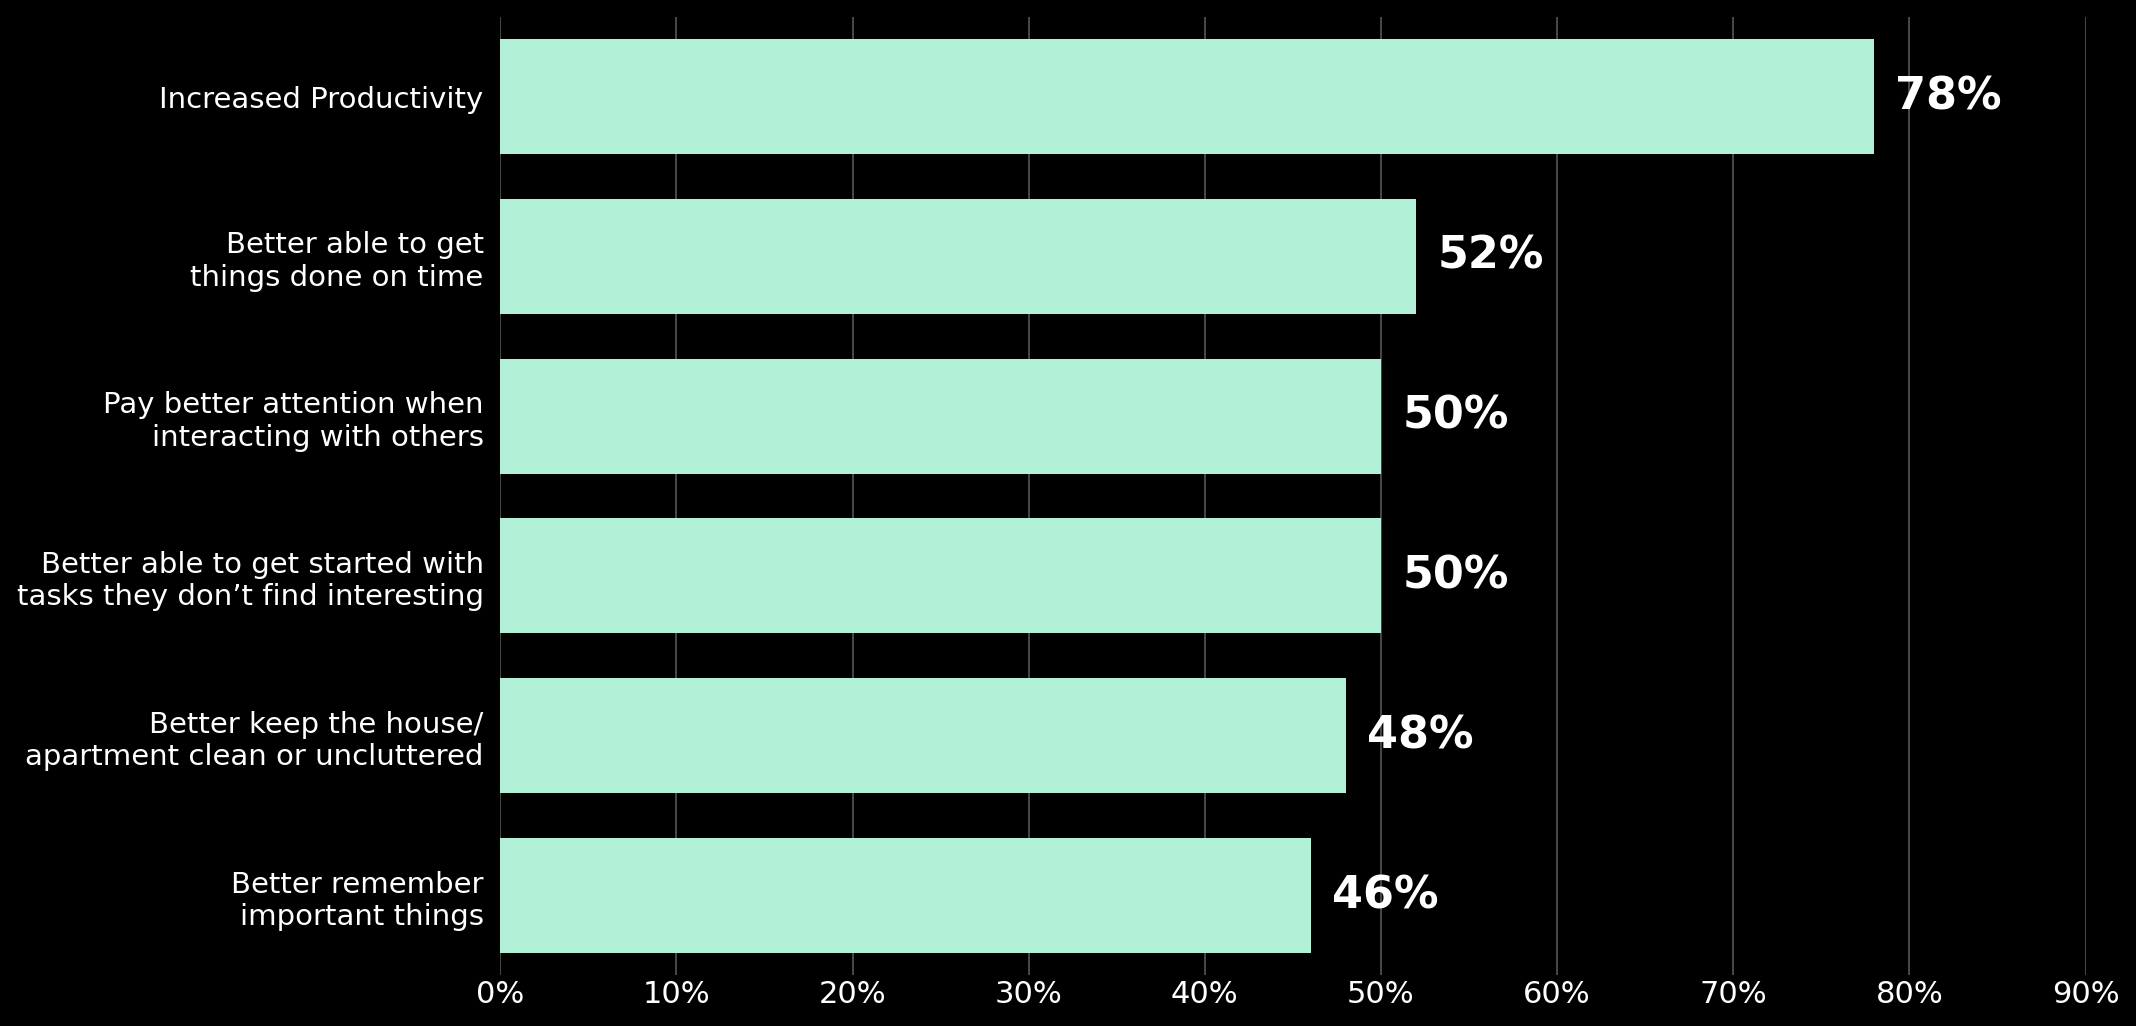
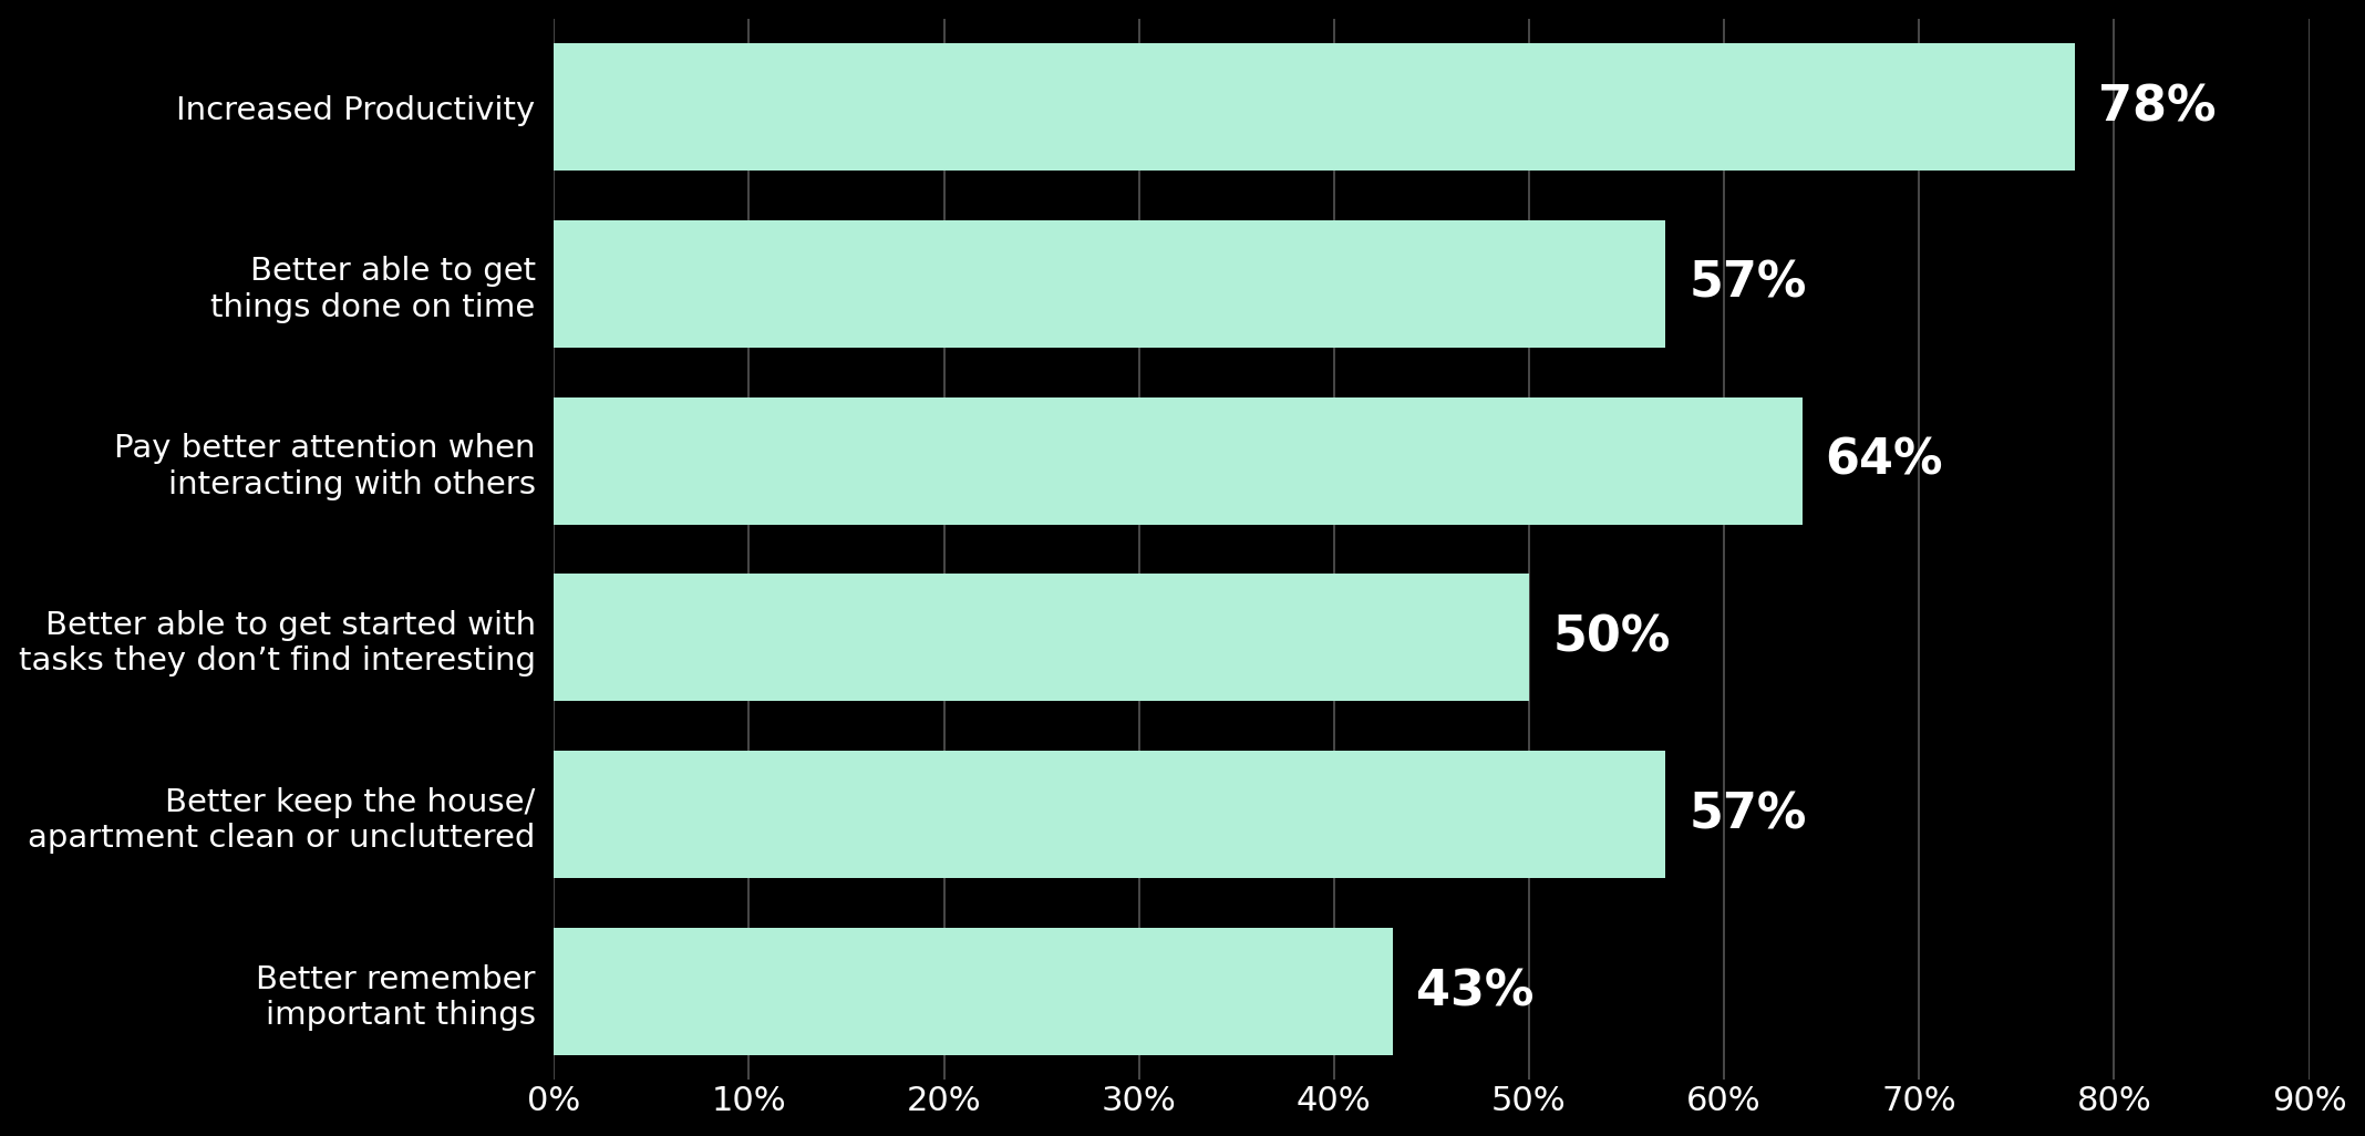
Better able to get things done on time: 52% -> 57%
Pay better attention when interacting with others: 50% -> 64%
Better keep the house/ apartment clean or uncluttered: 48% -> 57%
Better remember important things: 46% -> 43%
